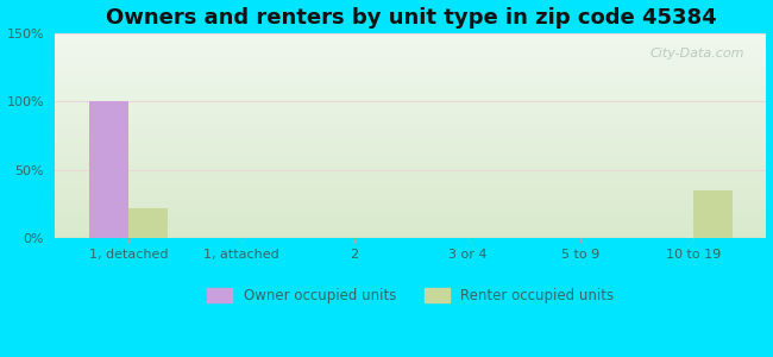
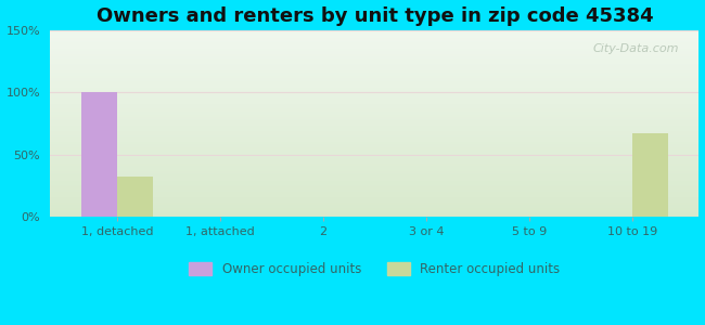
Renter occupied units/1, detached: 22% -> 33%
Renter occupied units/10 to 19: 35% -> 67%
